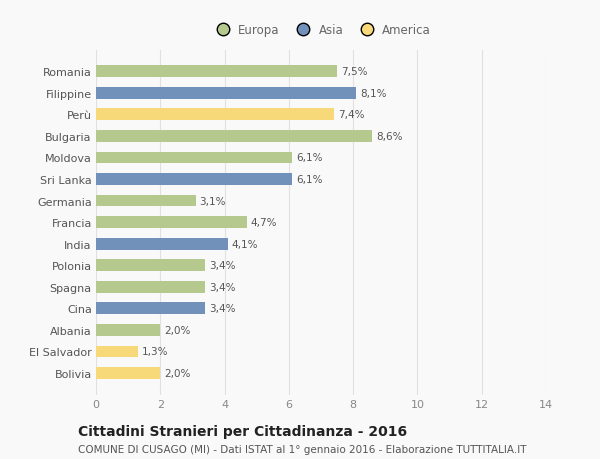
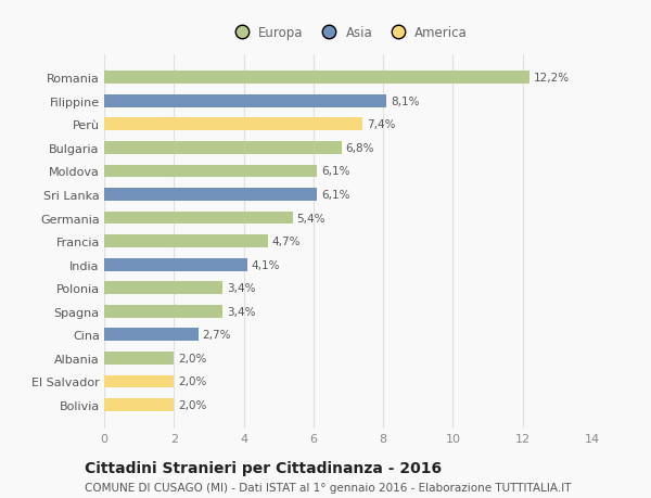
Romania: 7,5% -> 12,2%
Bulgaria: 8,6% -> 6,8%
Germania: 3,1% -> 5,4%
Cina: 3,4% -> 2,7%
El Salvador: 1,3% -> 2,0%
